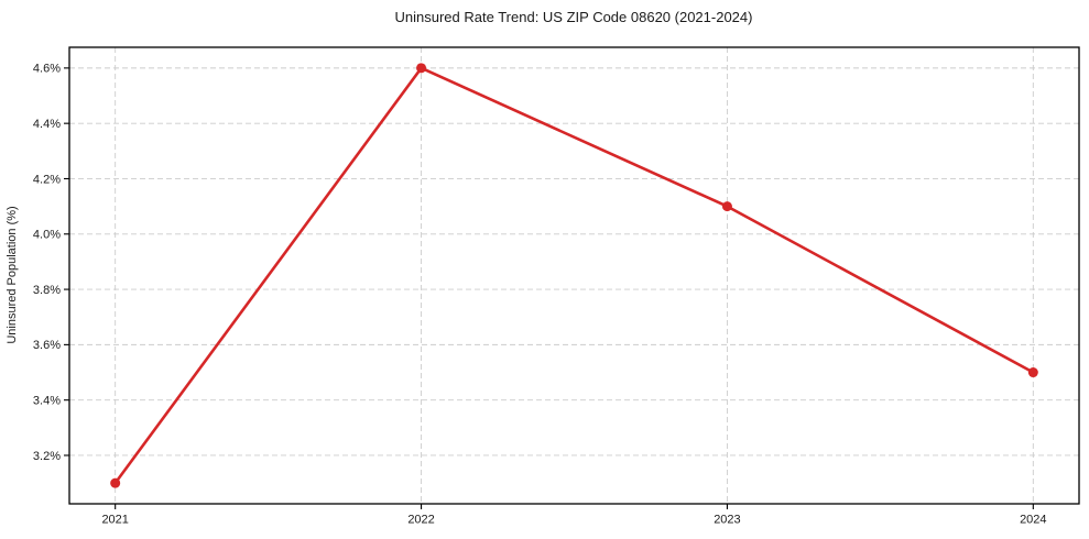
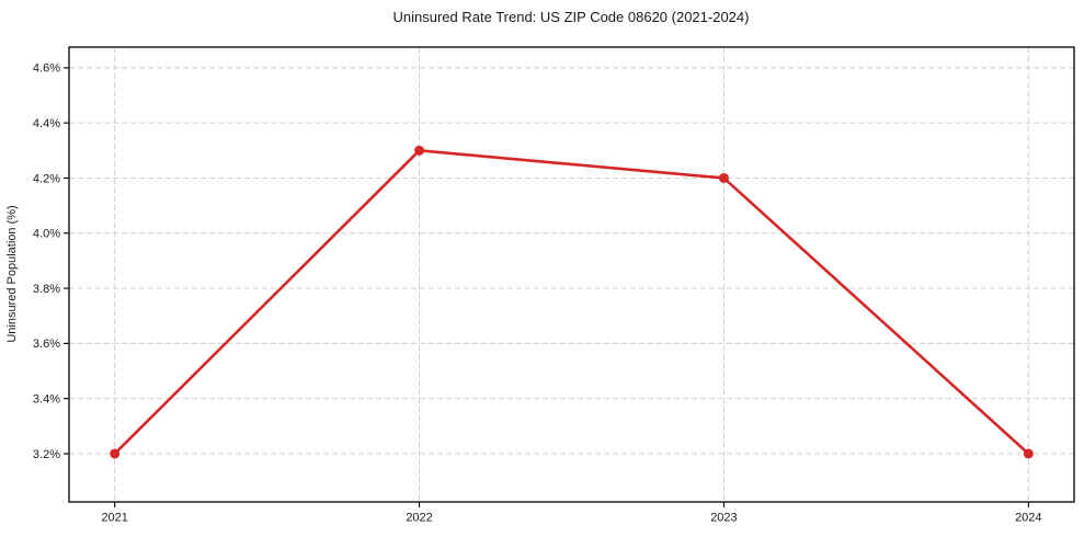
2021: 3.1% -> 3.2%
2022: 4.6% -> 4.3%
2023: 4.1% -> 4.2%
2024: 3.5% -> 3.2%
